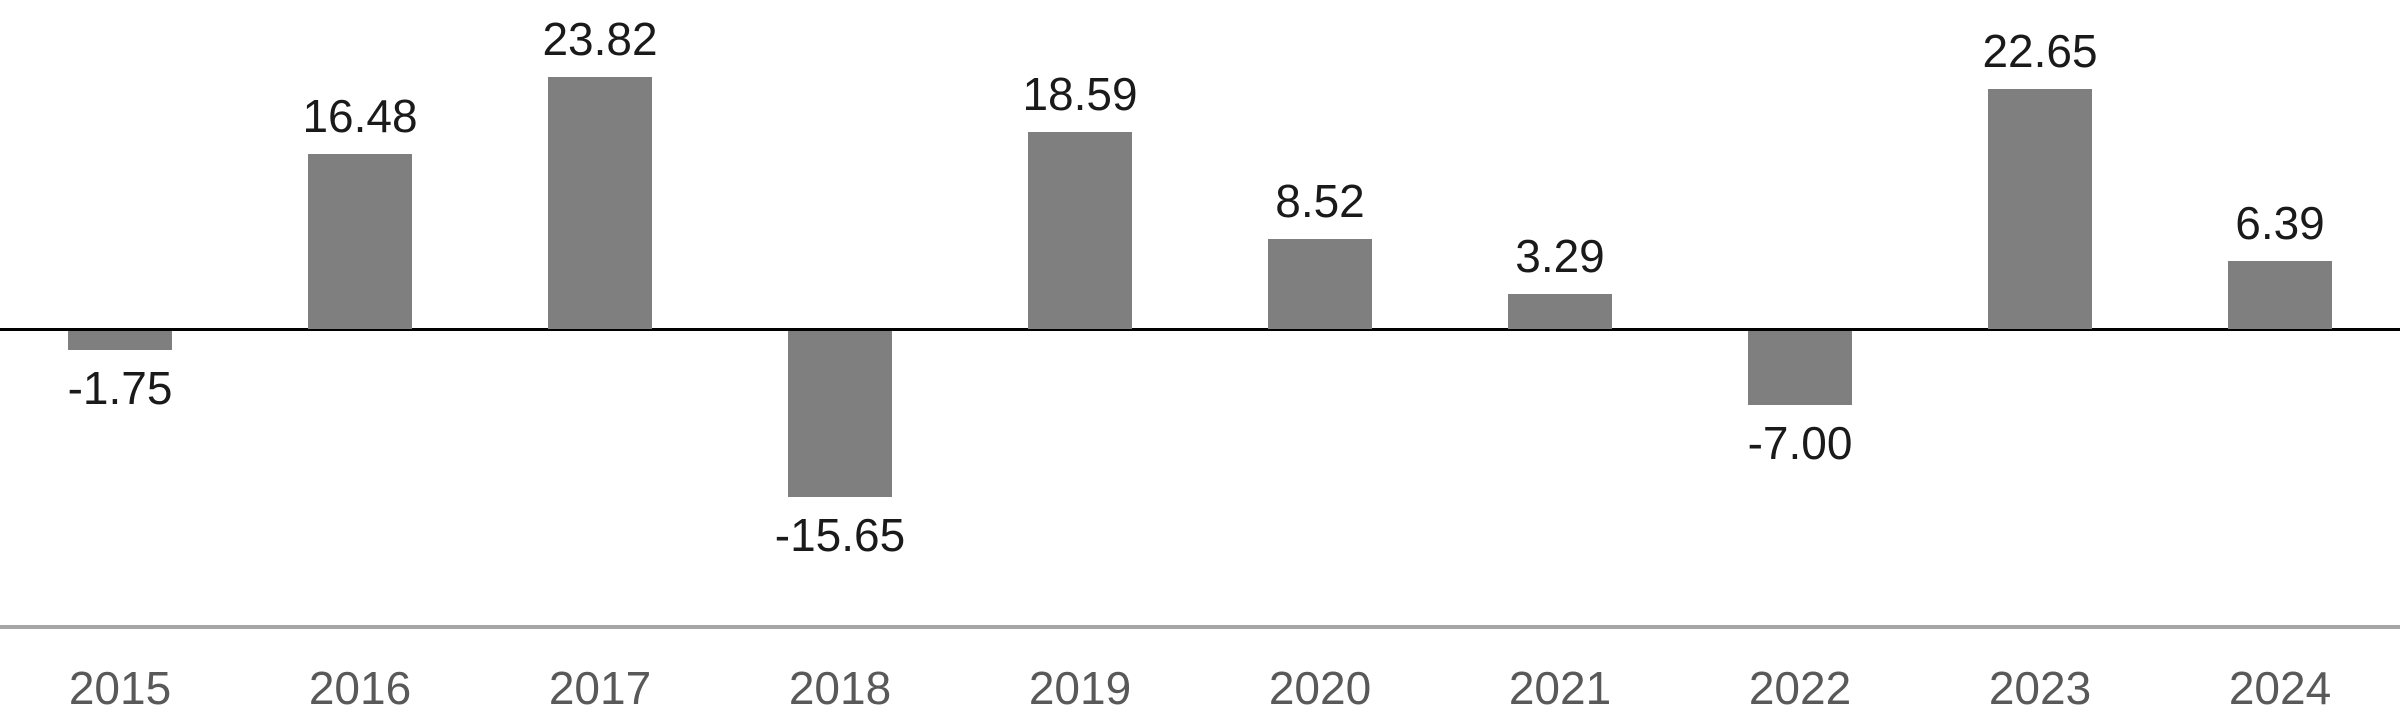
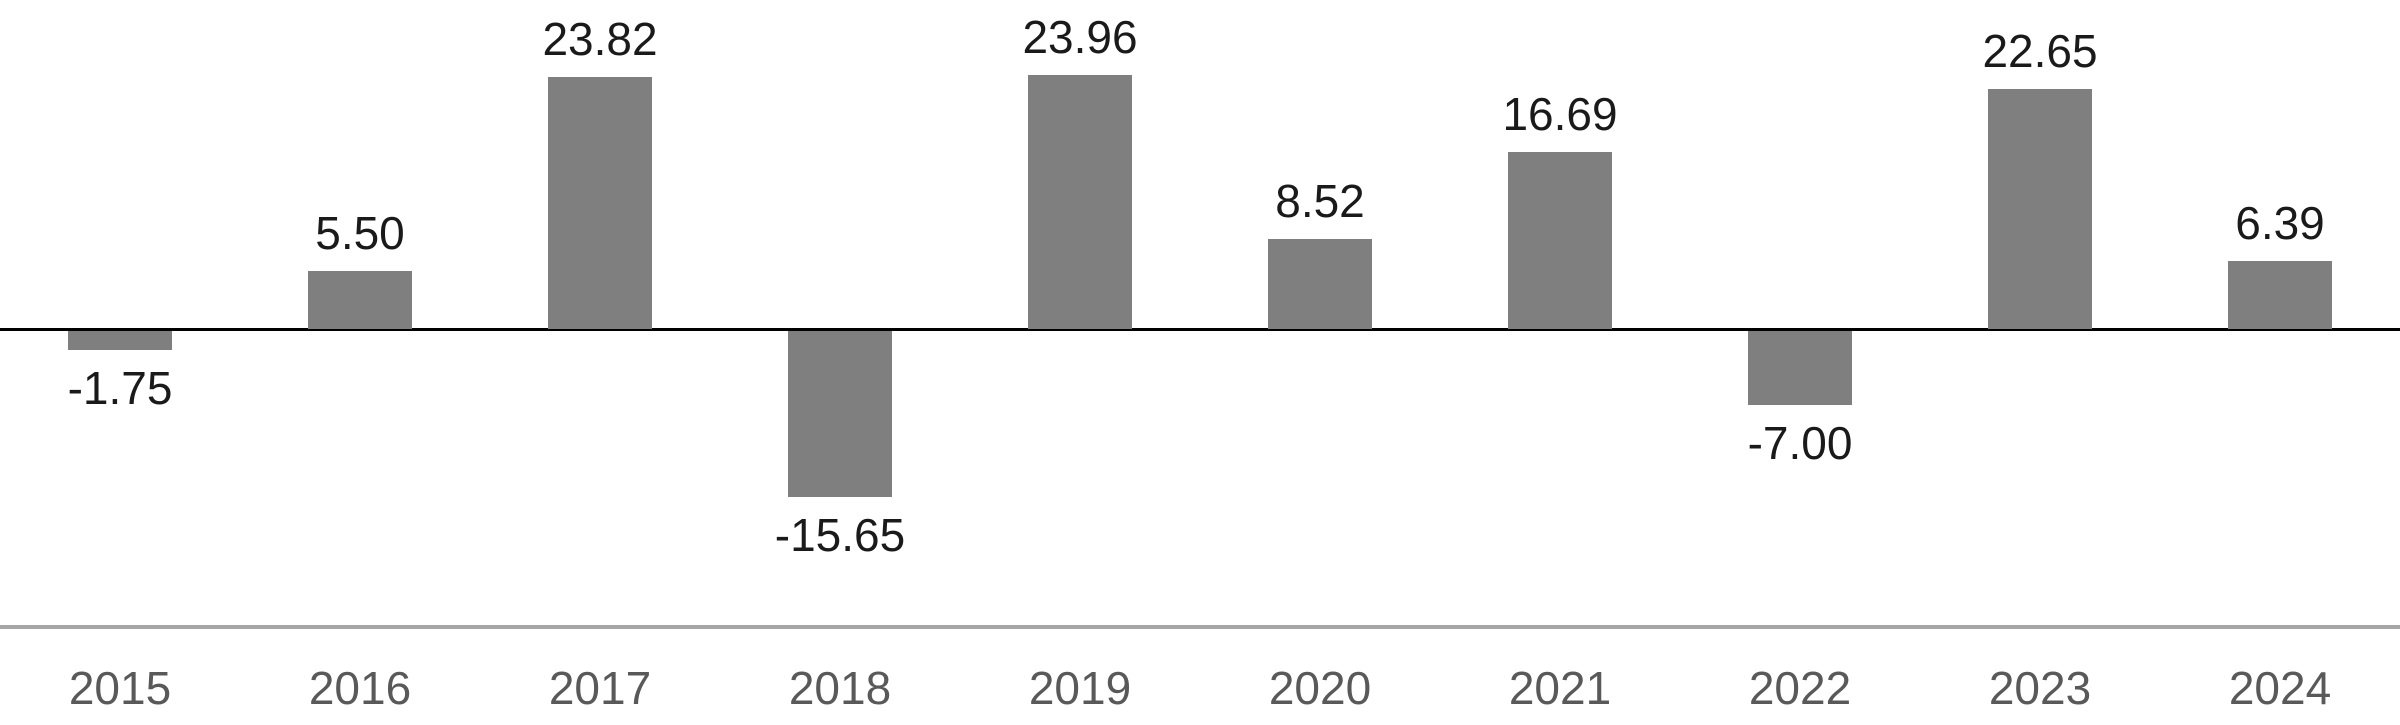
2016: 16.48 -> 5.50
2019: 18.59 -> 23.96
2021: 3.29 -> 16.69
